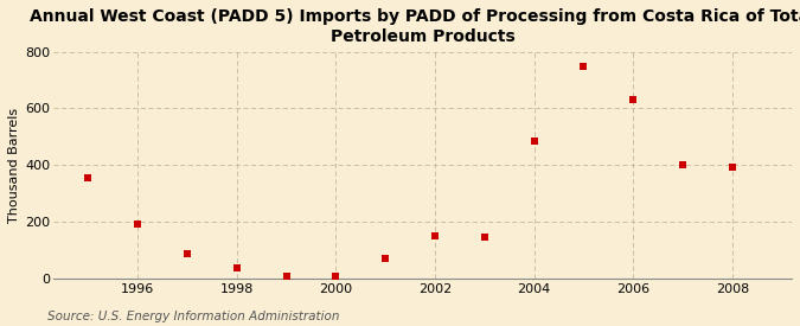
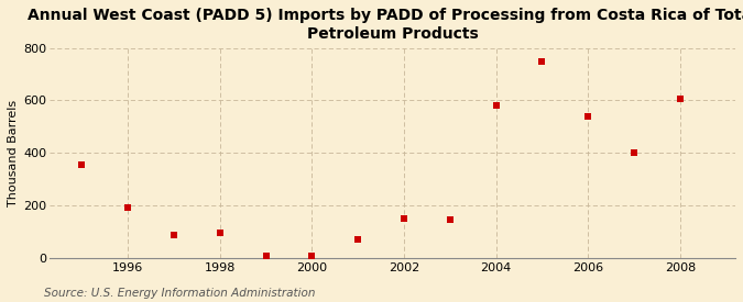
1998: 38 -> 95
2004: 485 -> 580
2006: 632 -> 540
2008: 390 -> 605
